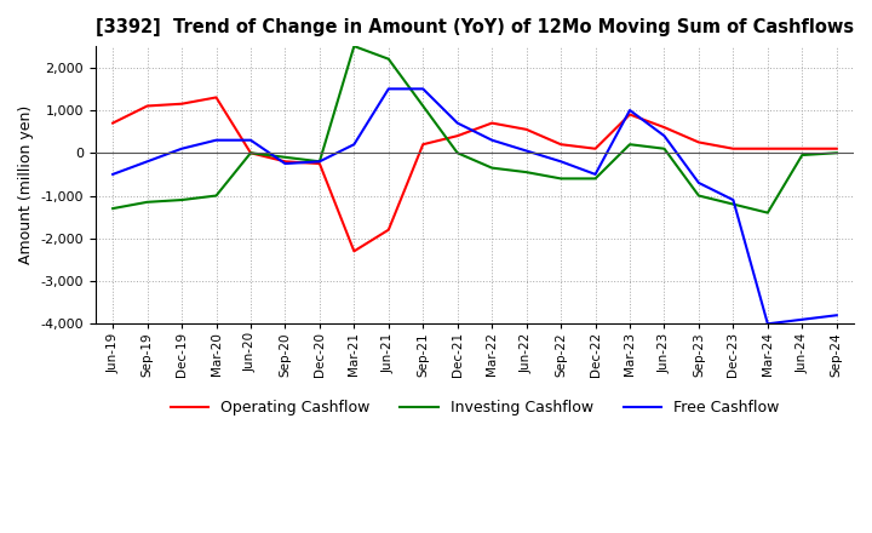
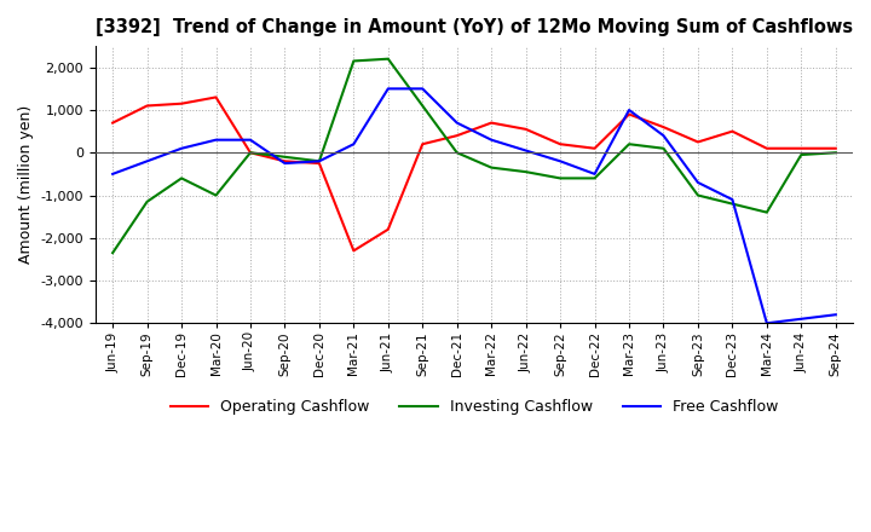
Investing Cashflow/Jun-19: -1,300 -> -2,350
Investing Cashflow/Dec-19: -1,100 -> -600
Investing Cashflow/Mar-21: 2,500 -> 2,150
Operating Cashflow/Dec-23: 100 -> 500
